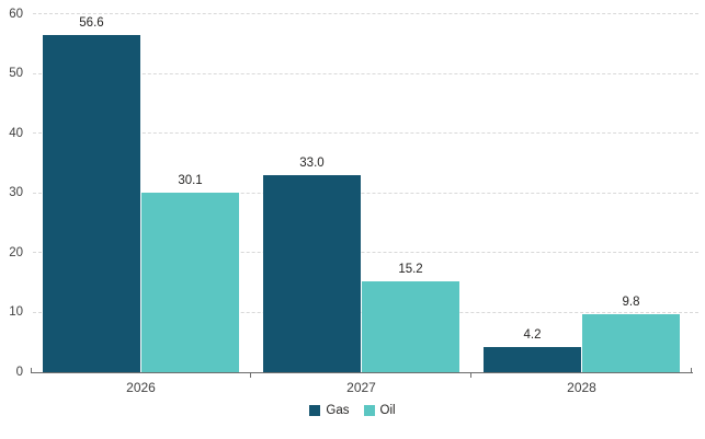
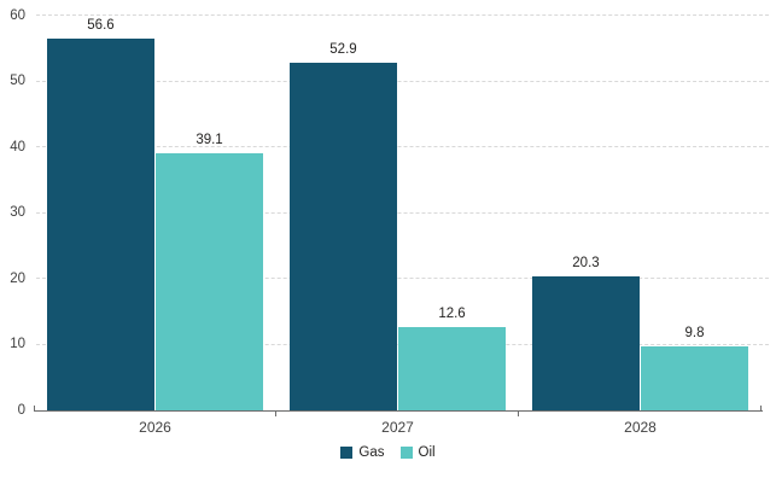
Oil/2026: 30.1 -> 39.1
Gas/2027: 33.0 -> 52.9
Oil/2027: 15.2 -> 12.6
Gas/2028: 4.2 -> 20.3
